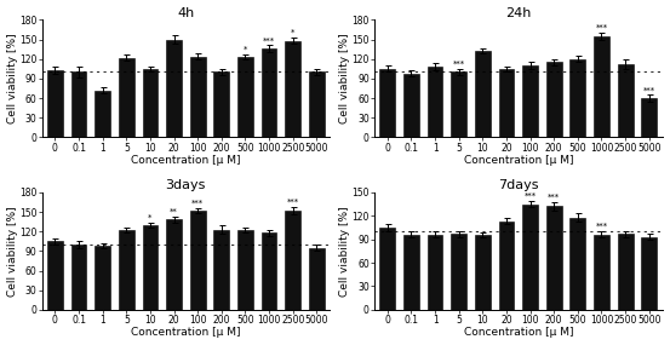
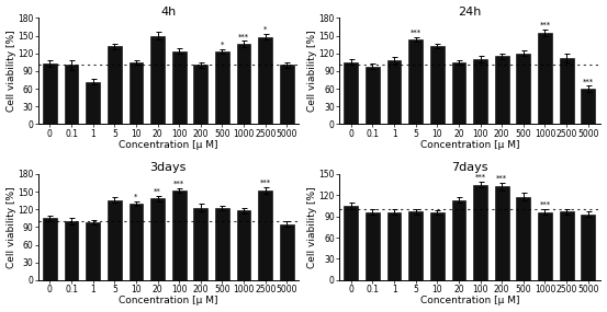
4h/5: 122 -> 132
24h/5: 100 -> 144
3days/5: 122 -> 136
